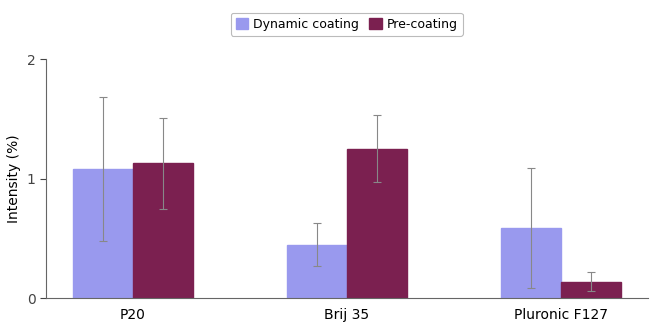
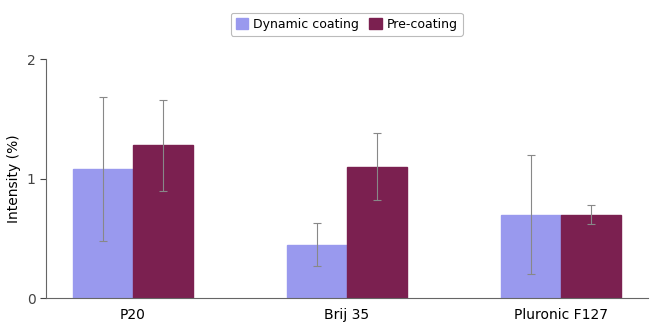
Pre-coating/P20: 1.13 -> 1.28
Pre-coating/Brij 35: 1.25 -> 1.10
Dynamic coating/Pluronic F127: 0.59 -> 0.70
Pre-coating/Pluronic F127: 0.14 -> 0.70
